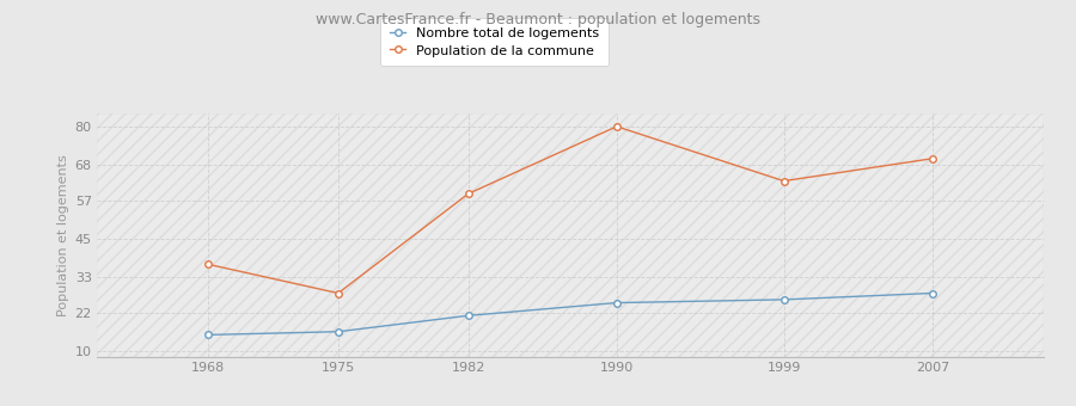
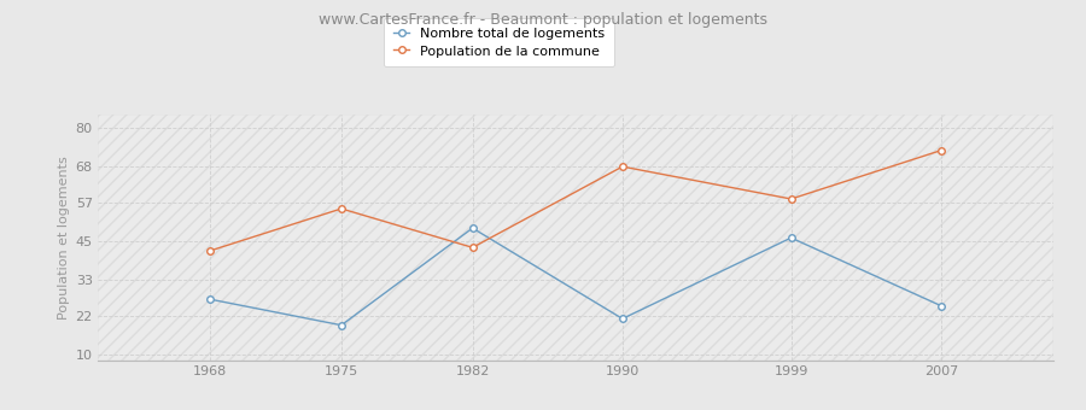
Nombre total de logements/1968: 15 -> 27
Population de la commune/1968: 37 -> 42
Nombre total de logements/1975: 16 -> 19
Population de la commune/1975: 28 -> 55
Nombre total de logements/1982: 21 -> 49
Population de la commune/1982: 59 -> 43
Nombre total de logements/1990: 25 -> 21
Population de la commune/1990: 80 -> 68
Nombre total de logements/1999: 26 -> 46
Population de la commune/1999: 63 -> 58
Nombre total de logements/2007: 28 -> 25
Population de la commune/2007: 70 -> 73
